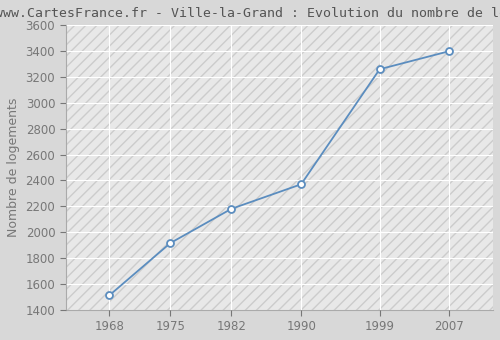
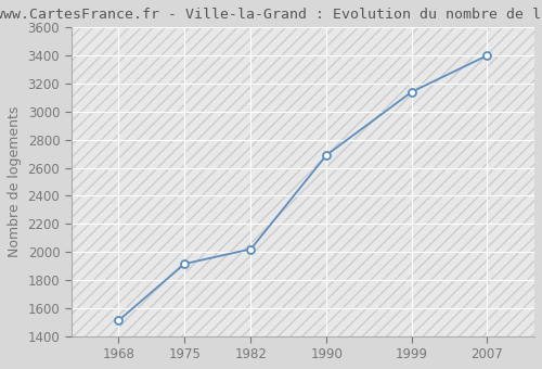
1982: 2180 -> 2020
1990: 2370 -> 2690
1999: 3260 -> 3140
